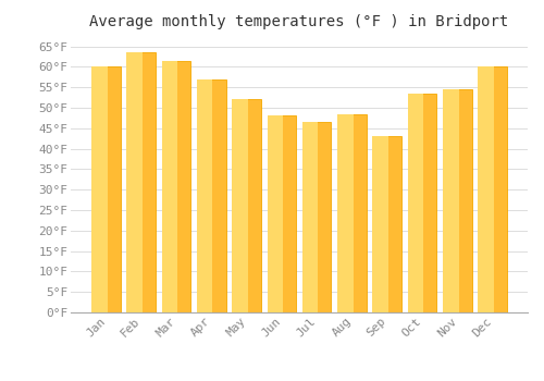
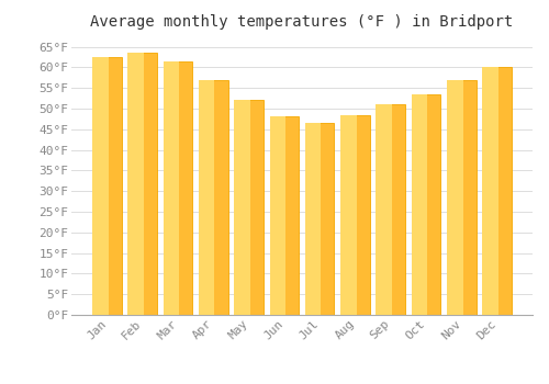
Jan: 60.0°F -> 62.5°F
Sep: 43.0°F -> 51.0°F
Nov: 54.5°F -> 57.0°F
